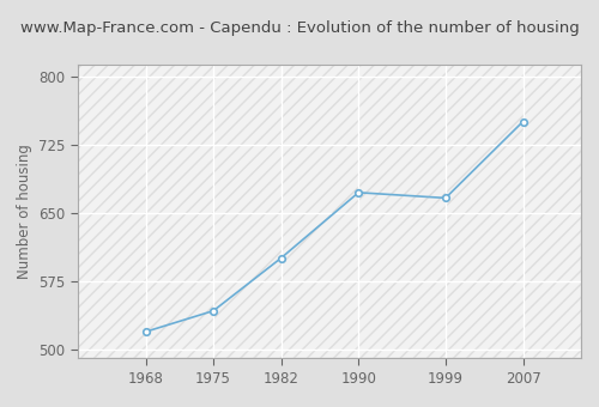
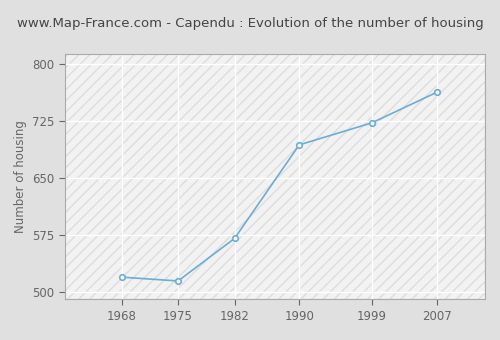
1975: 542 -> 514
1982: 600 -> 570
1990: 672 -> 693
1999: 666 -> 722
2007: 750 -> 762
